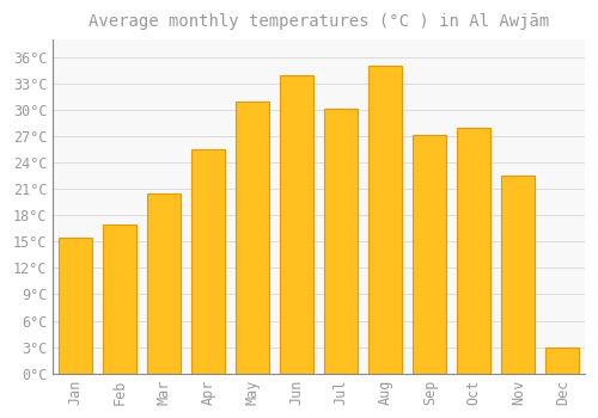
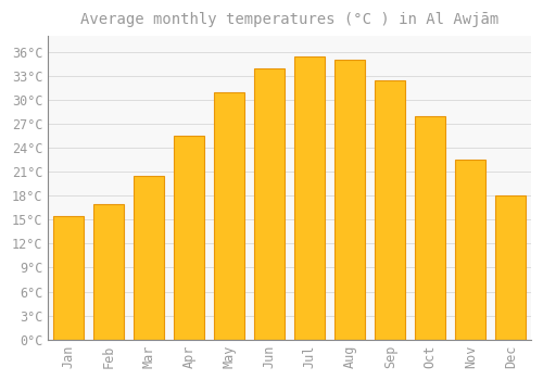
Jul: 30.2°C -> 35.5°C
Sep: 27.2°C -> 32.5°C
Dec: 3.0°C -> 18.0°C
